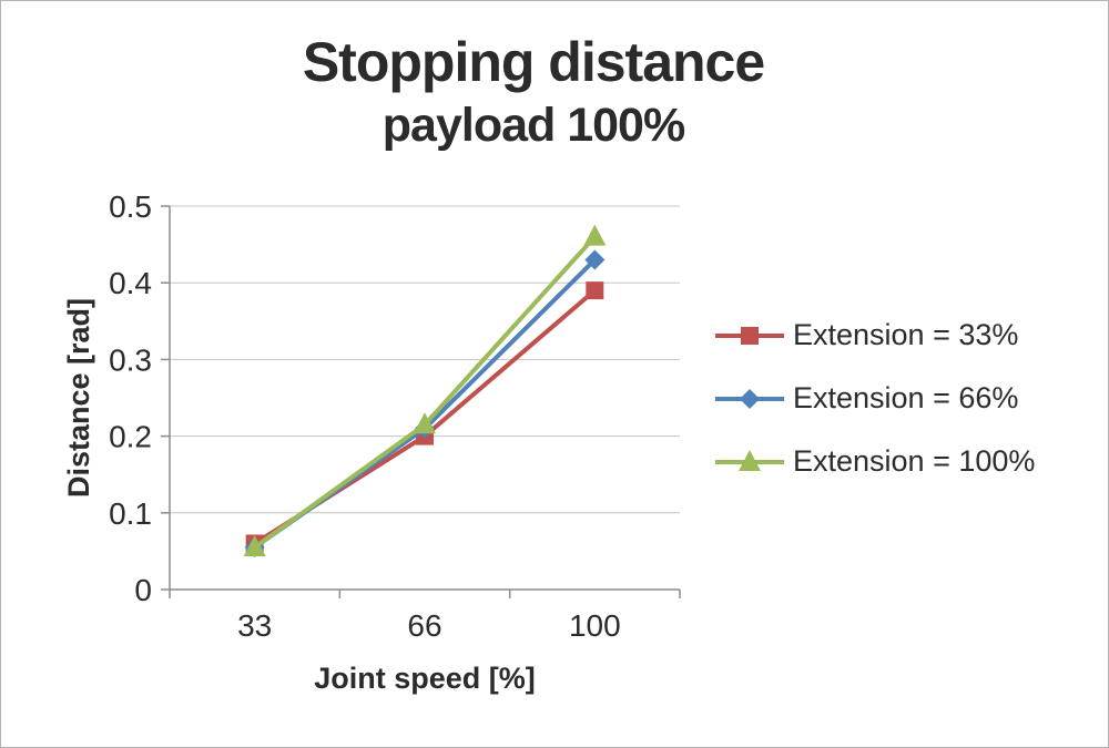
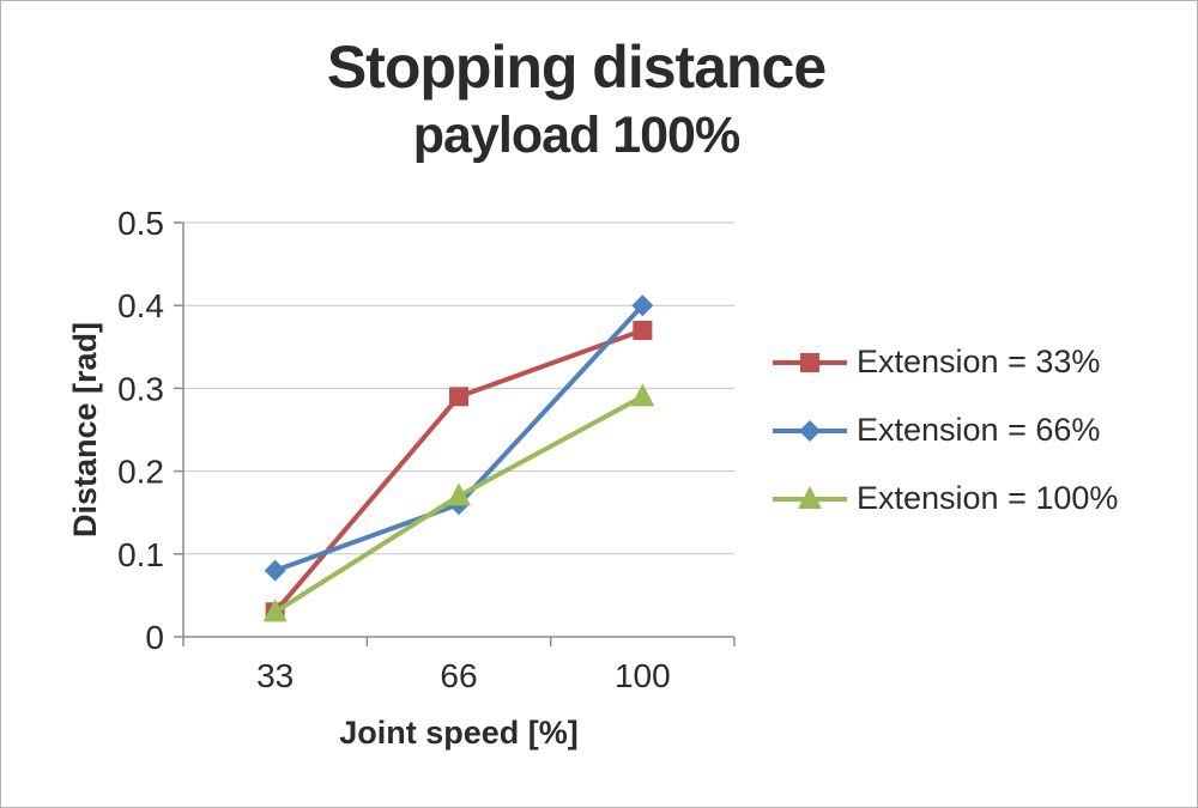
Extension = 33%/33: 0.06 -> 0.03
Extension = 66%/33: 0.06 -> 0.08
Extension = 100%/33: 0.06 -> 0.03
Extension = 33%/66: 0.20 -> 0.29
Extension = 66%/66: 0.21 -> 0.16
Extension = 100%/66: 0.21 -> 0.17
Extension = 33%/100: 0.39 -> 0.37
Extension = 66%/100: 0.43 -> 0.40
Extension = 100%/100: 0.46 -> 0.29
